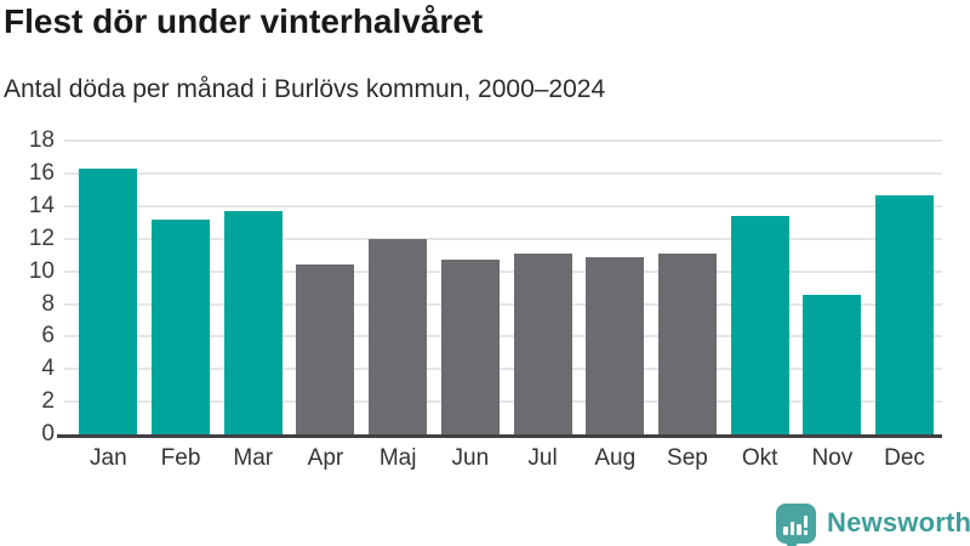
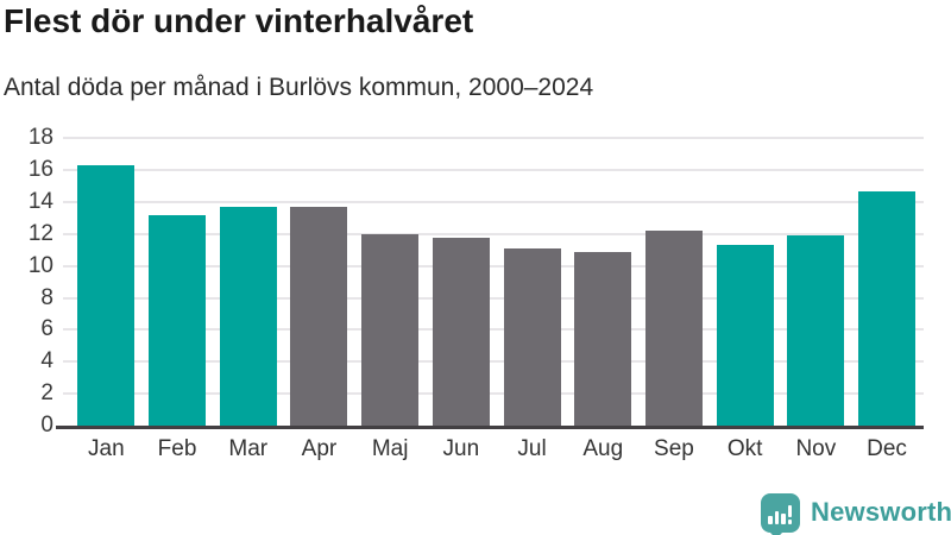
Apr: 10.4 -> 13.7
Jun: 10.7 -> 11.8
Sep: 11.1 -> 12.2
Okt: 13.4 -> 11.3
Nov: 8.6 -> 11.9
